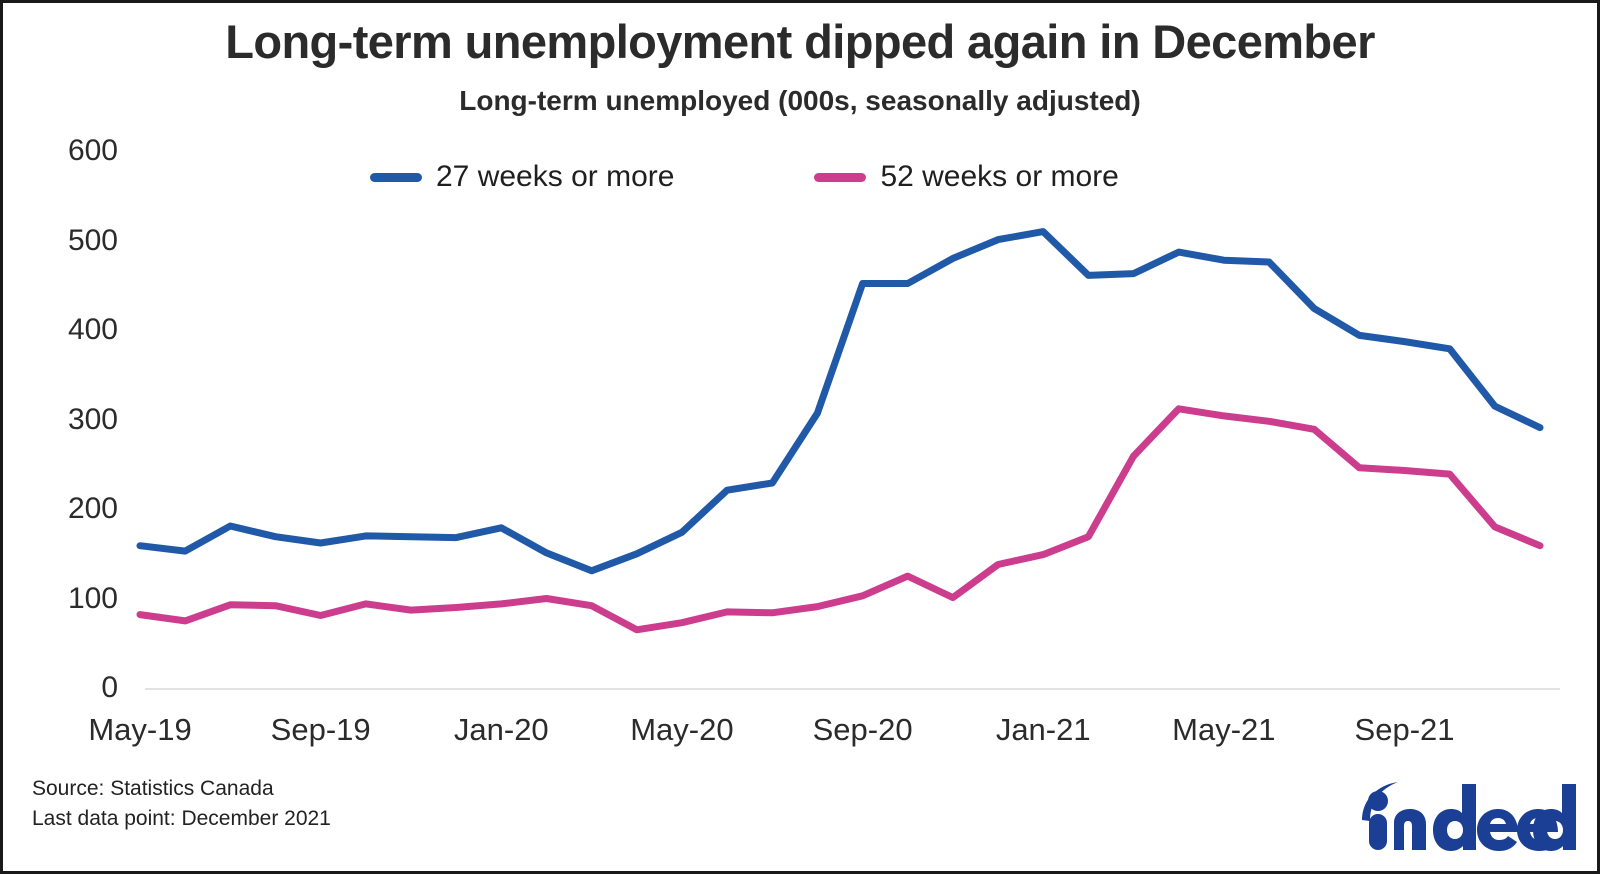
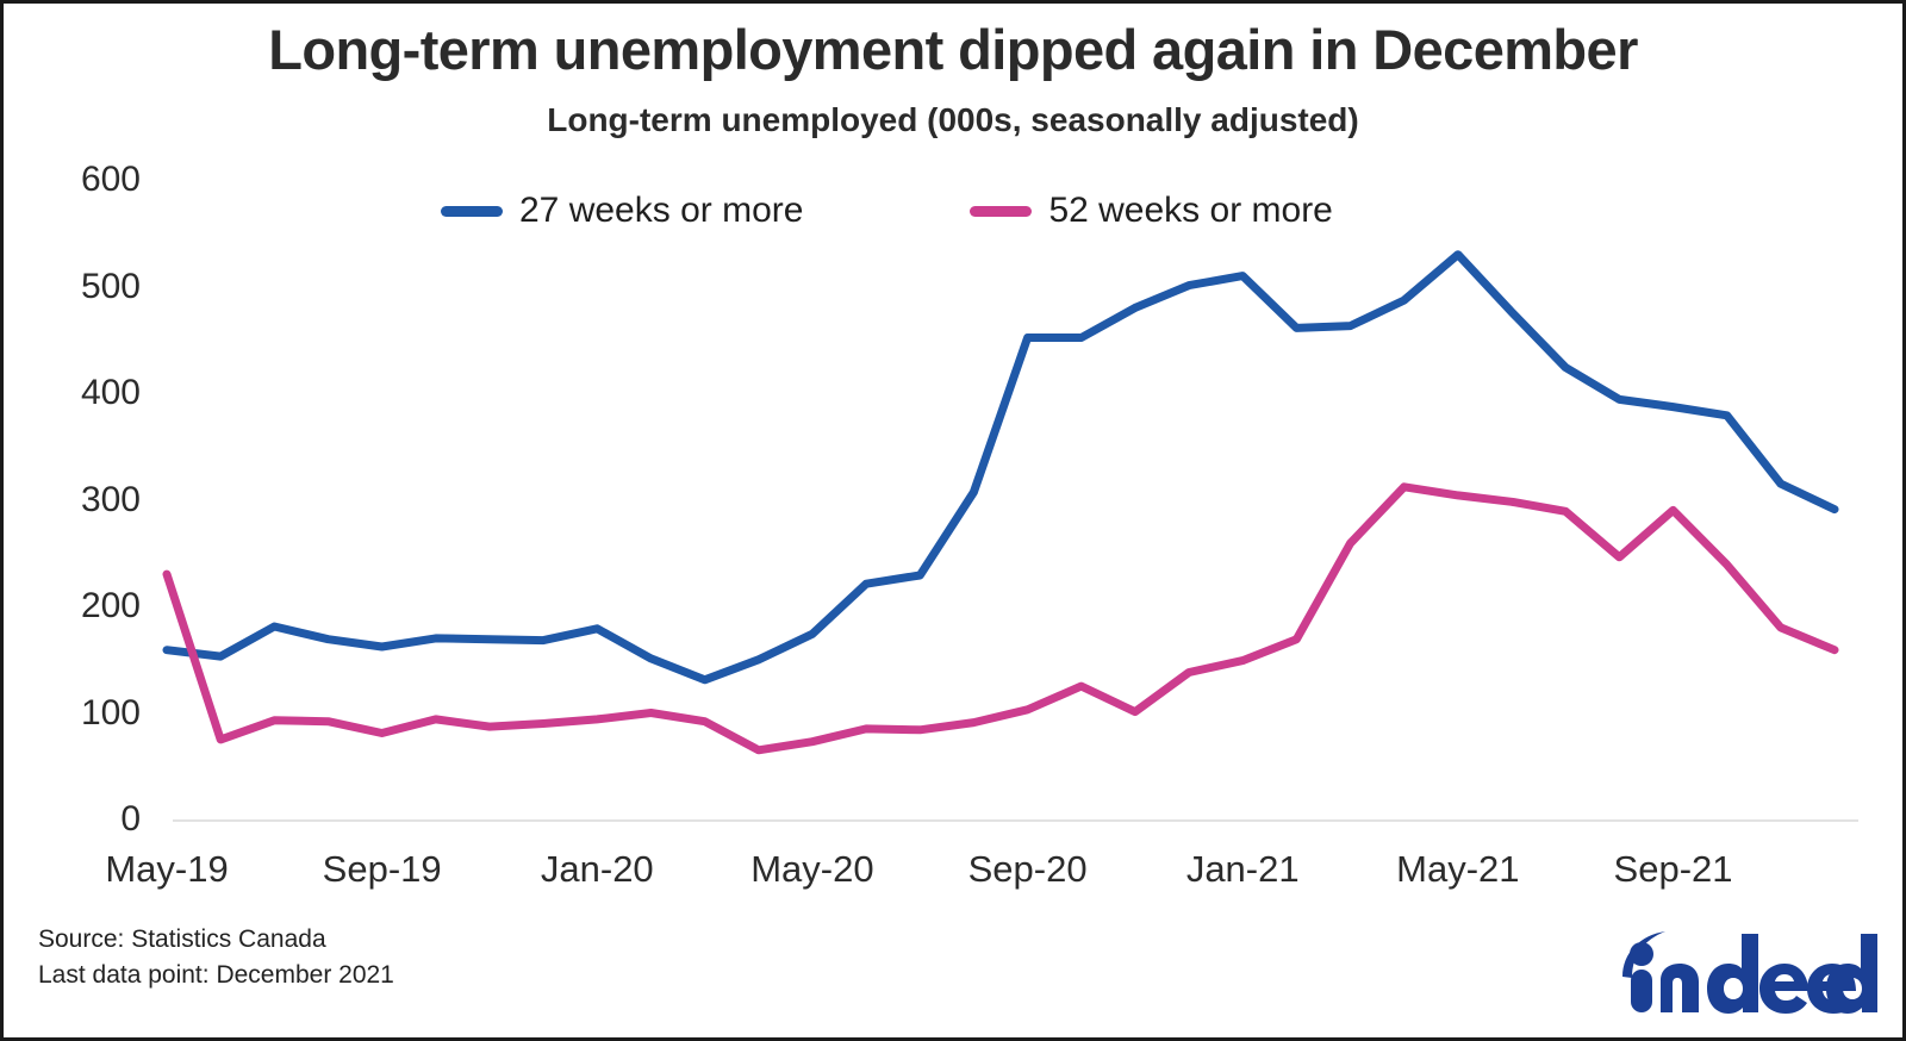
52 weeks or more/May-19: 80 -> 230
27 weeks or more/May-21: 480 -> 530
52 weeks or more/Sep-21: 240 -> 290
